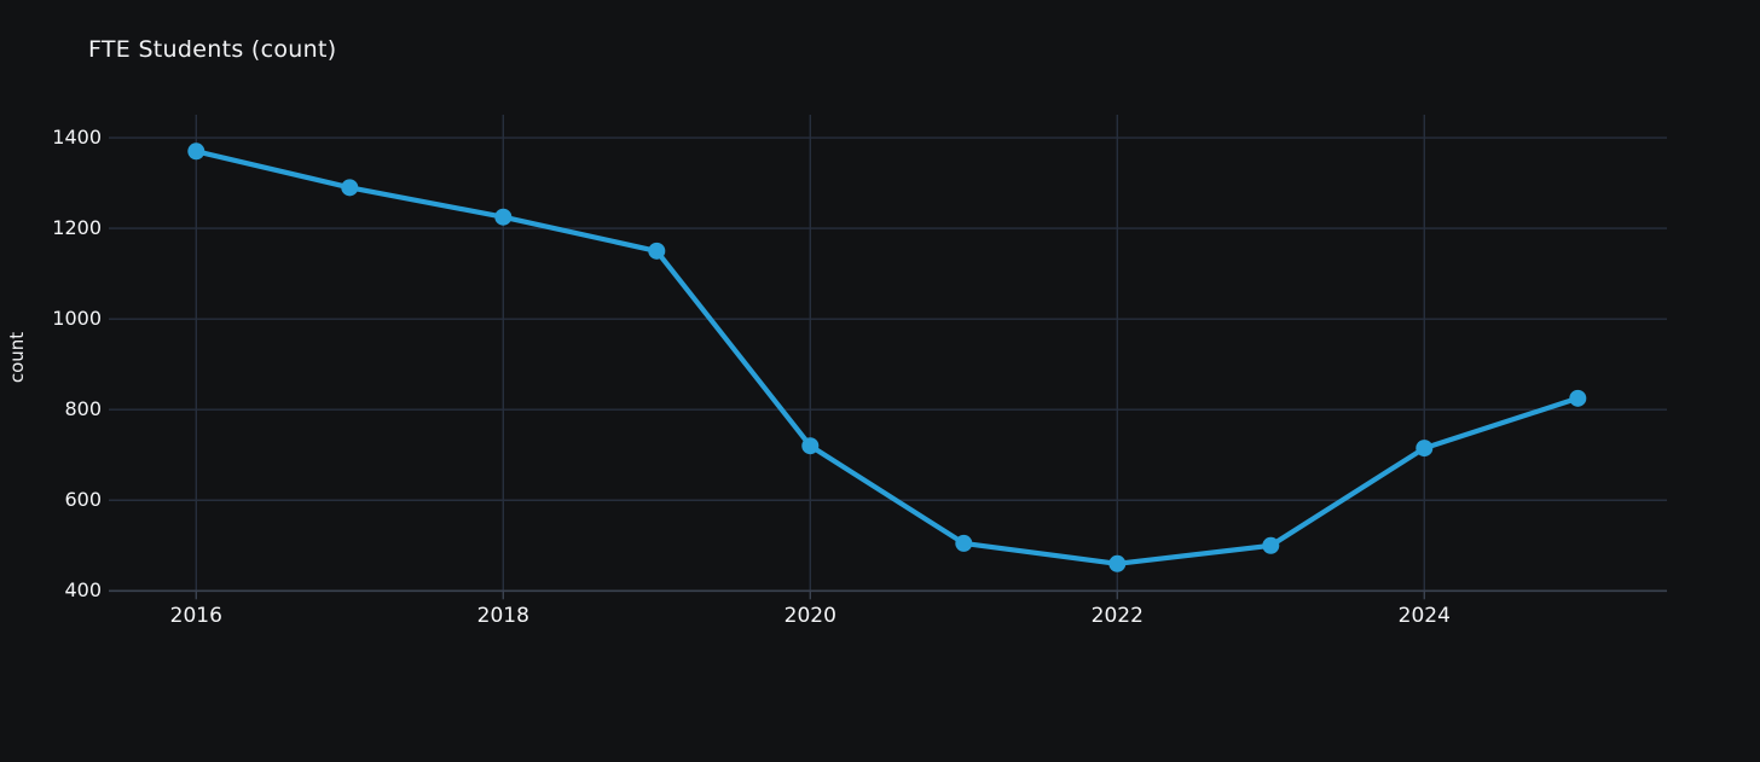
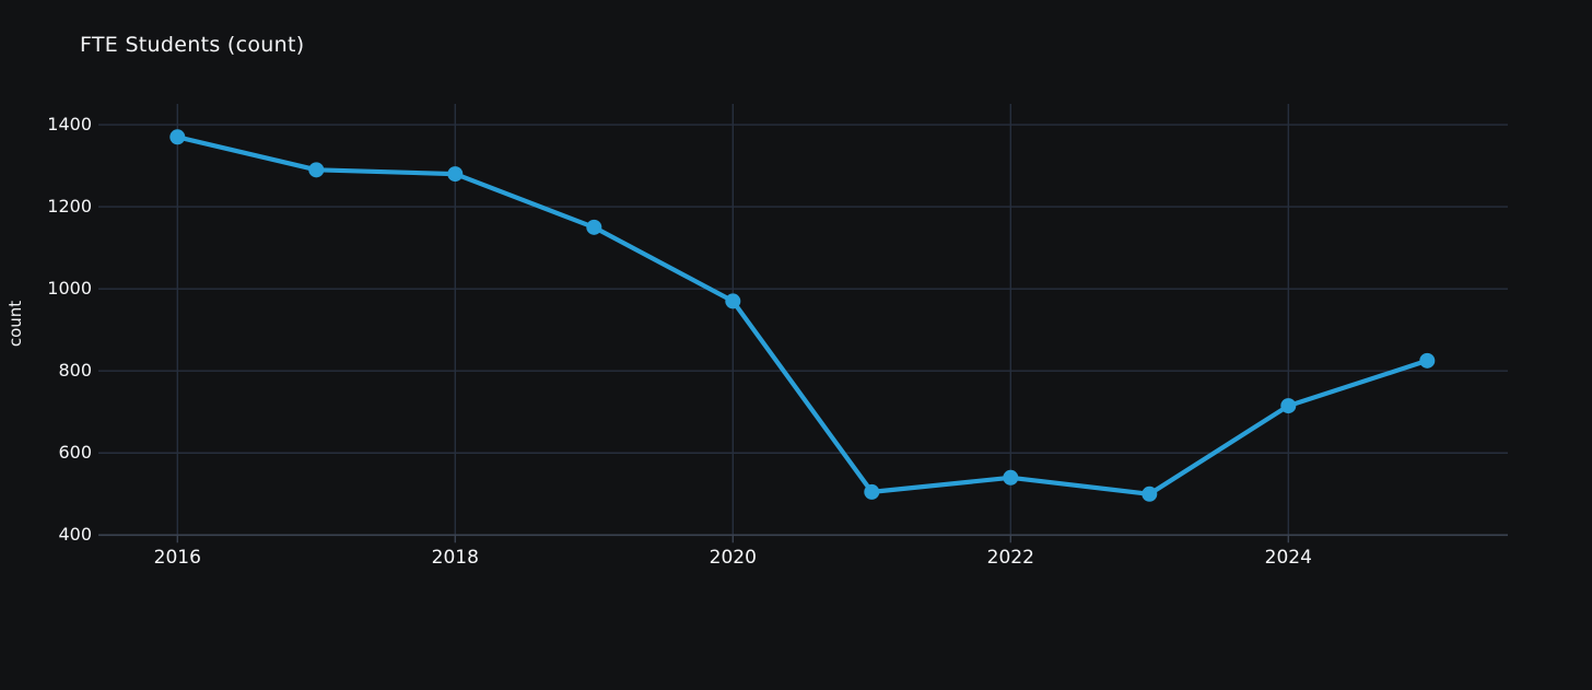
2018: 1220 -> 1280
2020: 720 -> 970
2022: 460 -> 540
